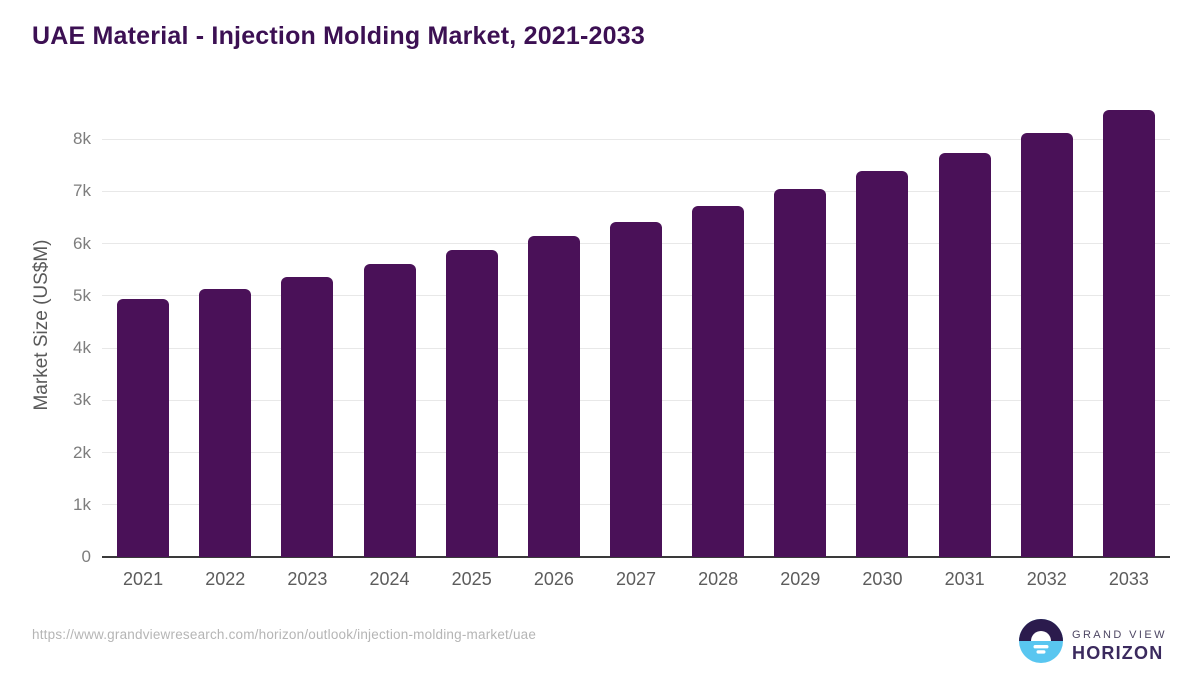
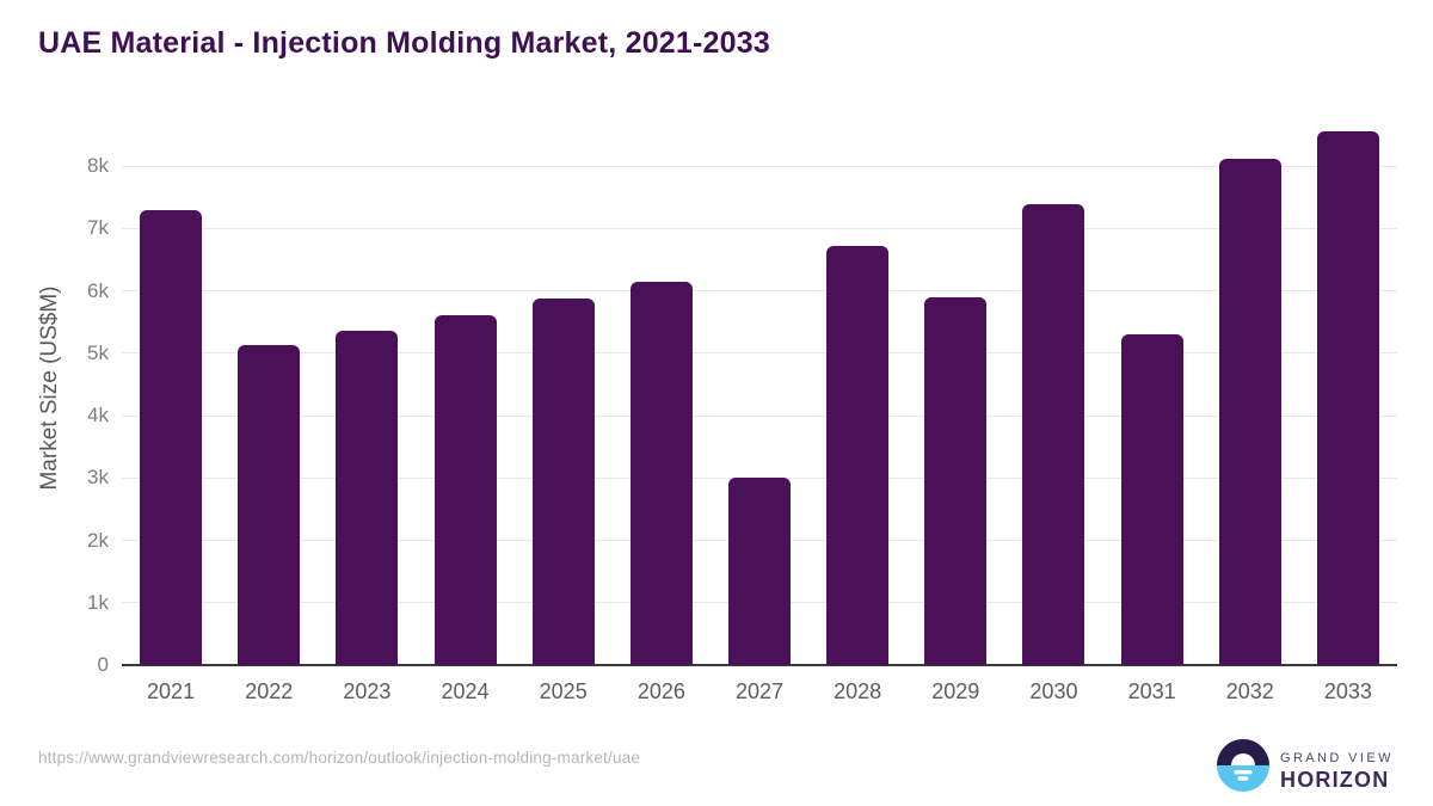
2021: 4.9k -> 7.3k
2027: 6.4k -> 3.0k
2029: 7.0k -> 5.9k
2031: 7.7k -> 5.3k
